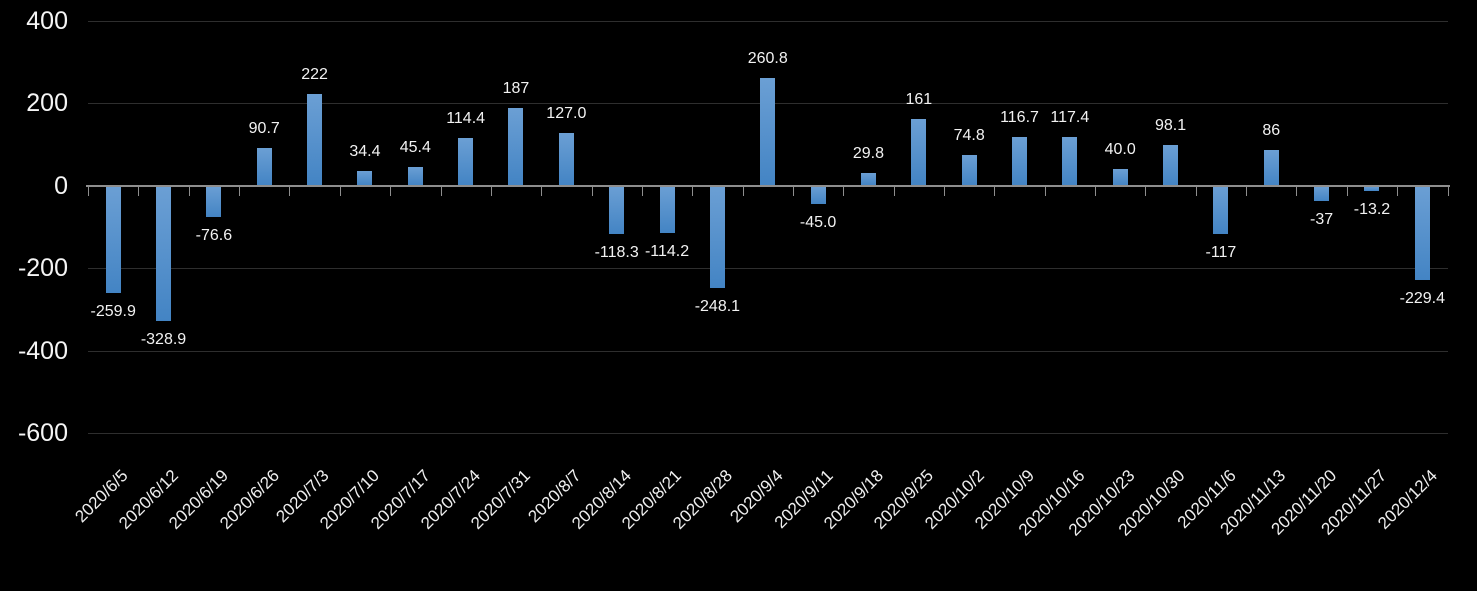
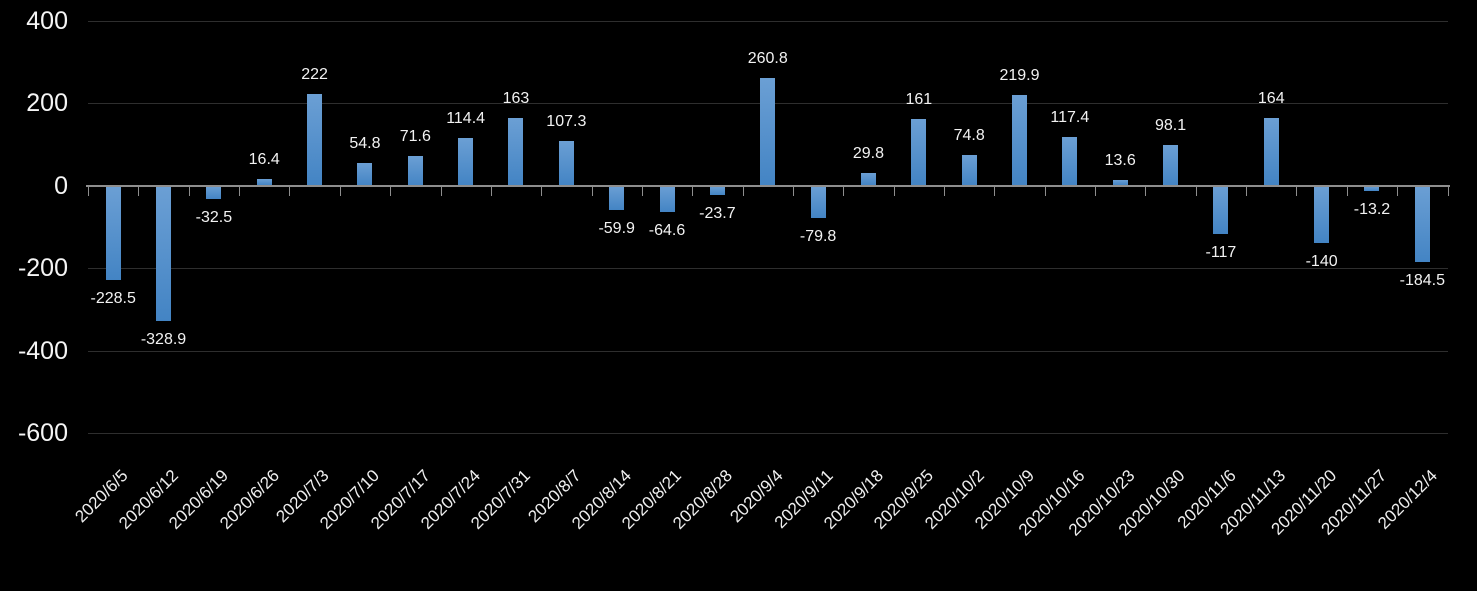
2020/6/5: -259.9 -> -228.5
2020/6/19: -76.6 -> -32.5
2020/6/26: 90.7 -> 16.4
2020/7/10: 34.4 -> 54.8
2020/7/17: 45.4 -> 71.6
2020/7/31: 187 -> 163
2020/8/7: 127.0 -> 107.3
2020/8/14: -118.3 -> -59.9
2020/8/21: -114.2 -> -64.6
2020/8/28: -248.1 -> -23.7
2020/9/11: -45.0 -> -79.8
2020/10/9: 116.7 -> 219.9
2020/10/23: 40.0 -> 13.6
2020/11/13: 86 -> 164
2020/11/20: -37 -> -140
2020/12/4: -229.4 -> -184.5
